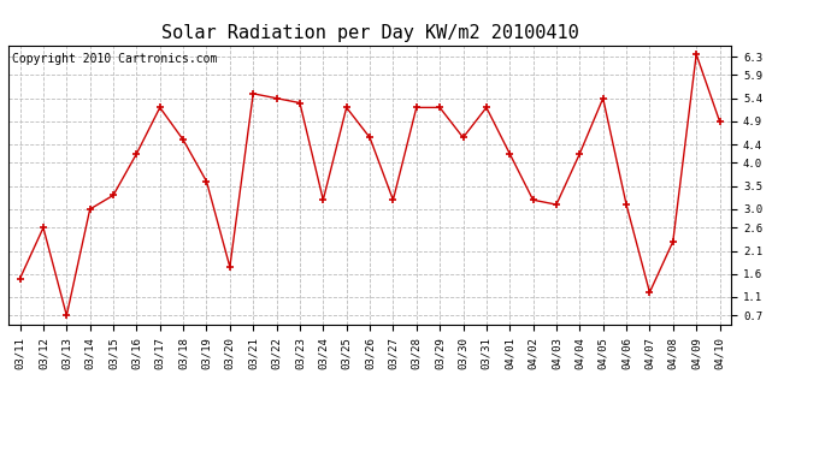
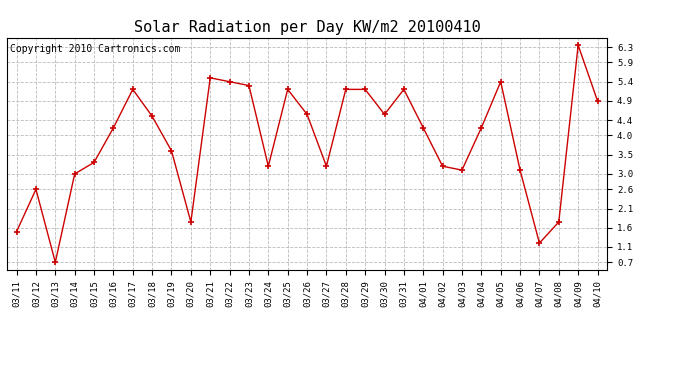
04/08: 2.30 -> 1.75
